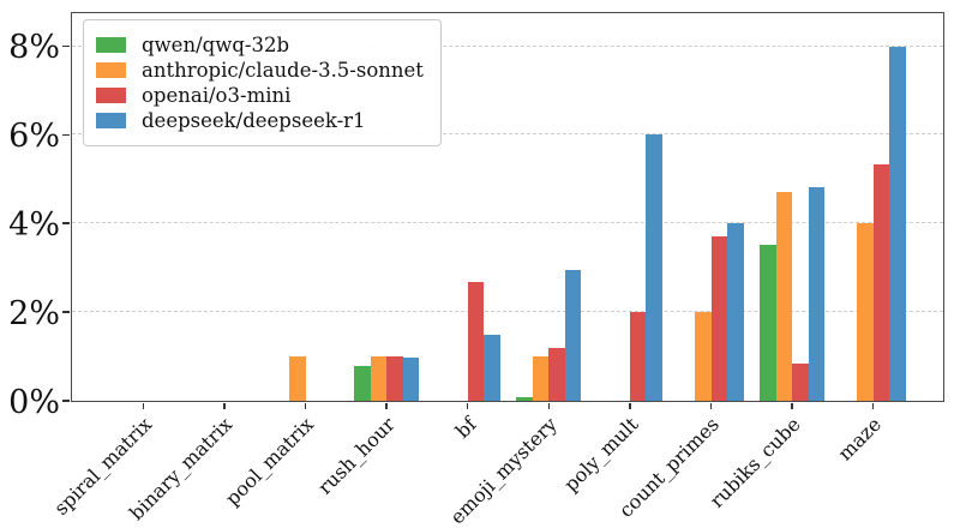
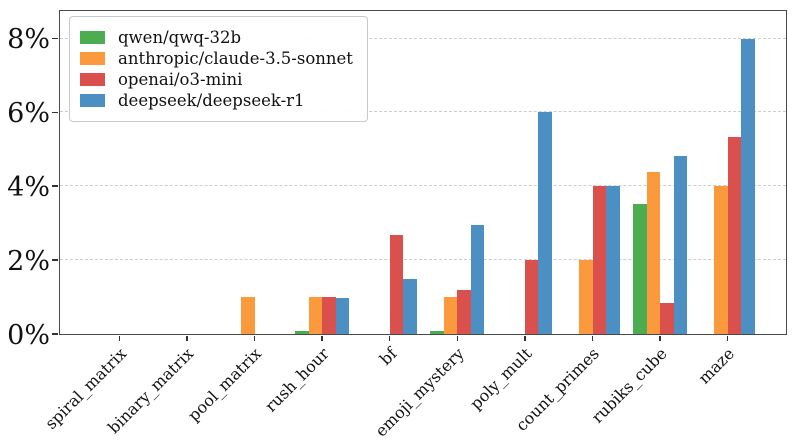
qwen/qwq-32b/rush_hour: 0.8% -> 0.1%
openai/o3-mini/count_primes: 3.7% -> 4.0%
anthropic/claude-3.5-sonnet/rubiks_cube: 4.7% -> 4.4%
